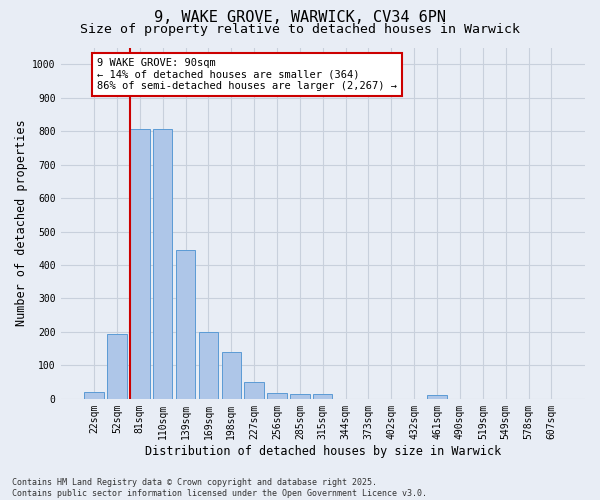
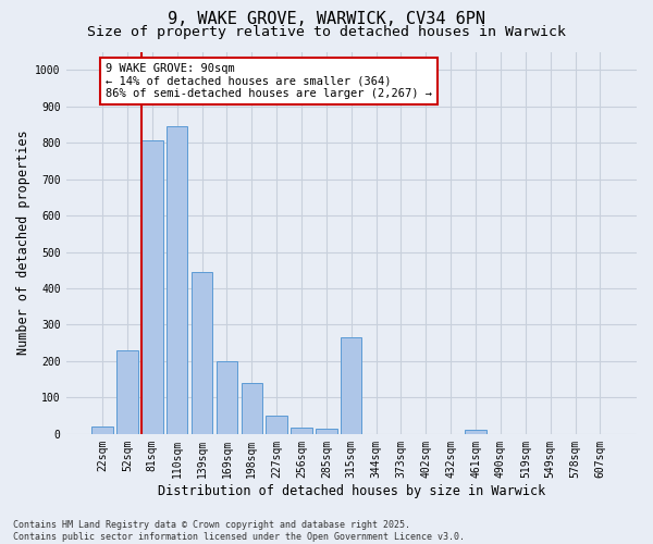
52sqm: 195 -> 230
110sqm: 805 -> 845
315sqm: 13 -> 265
